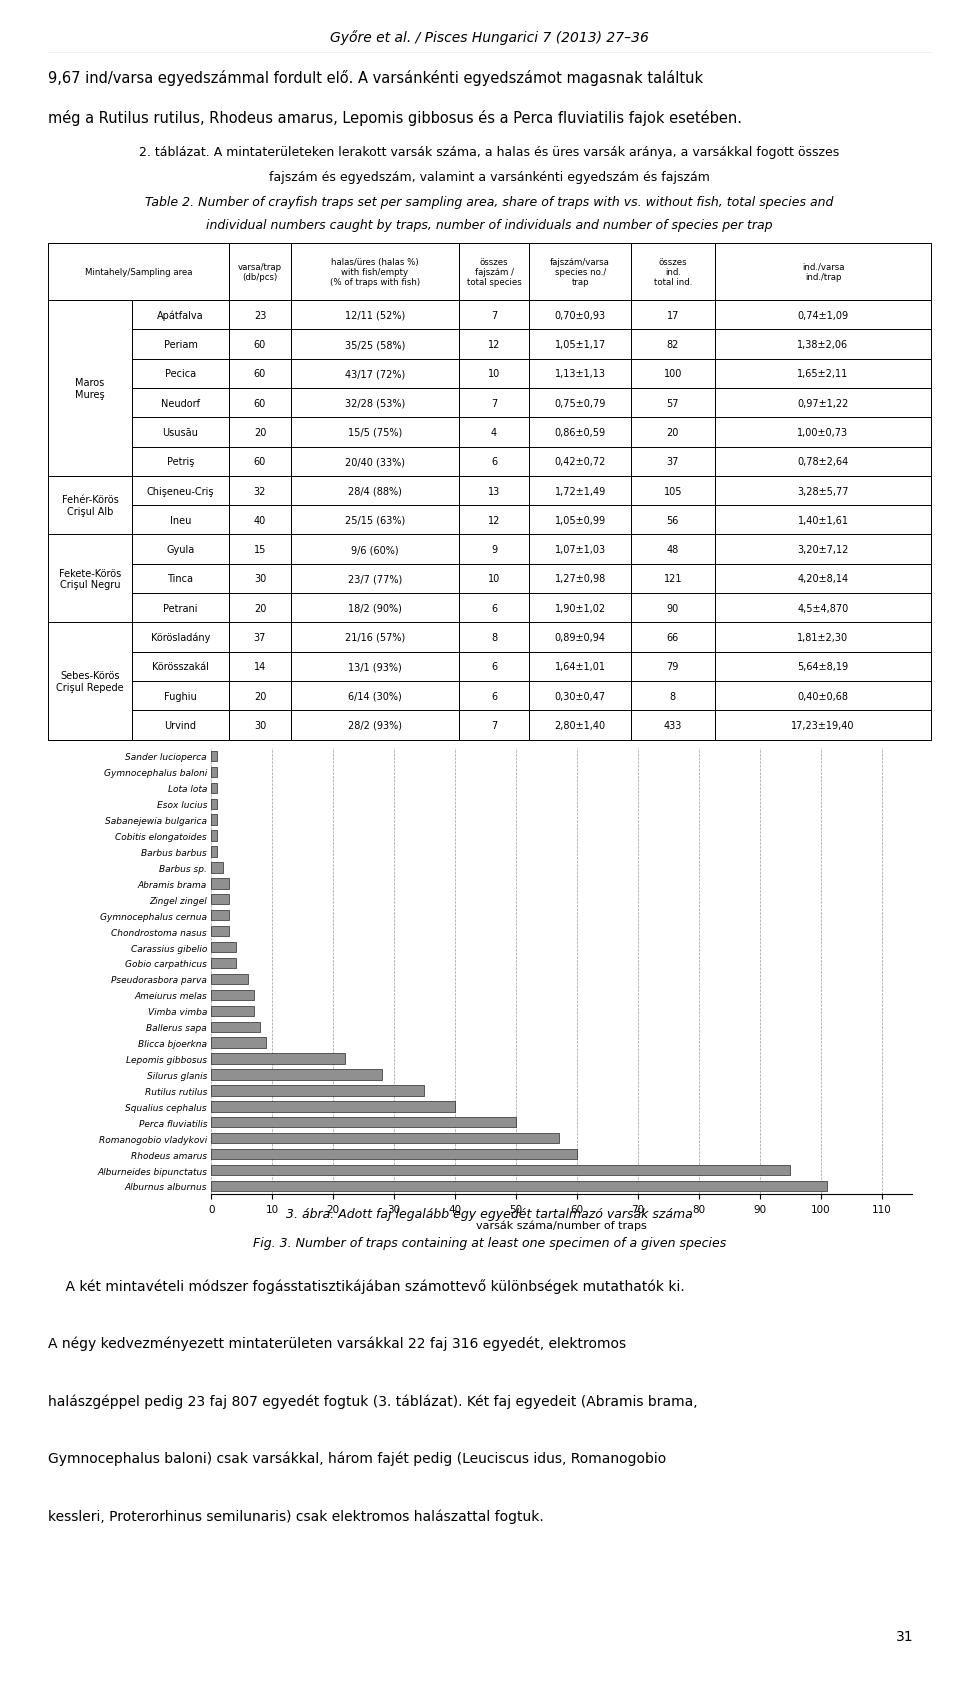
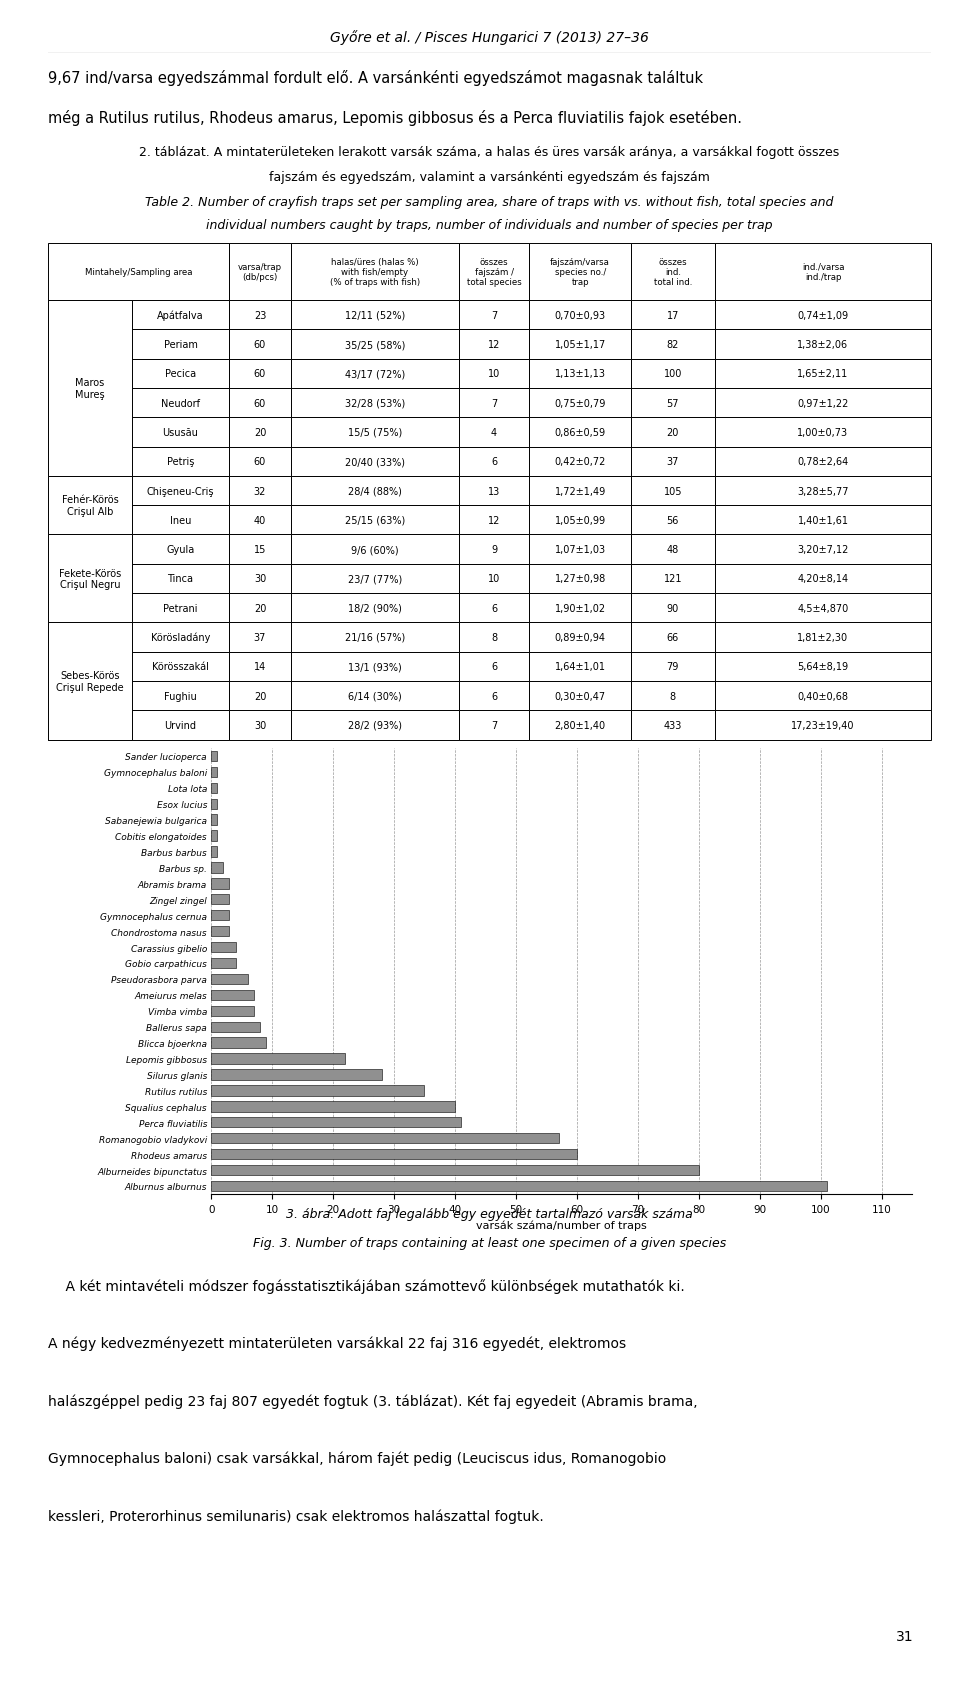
Perca fluviatilis: 50 -> 41
Alburneides bipunctatus: 95 -> 80
